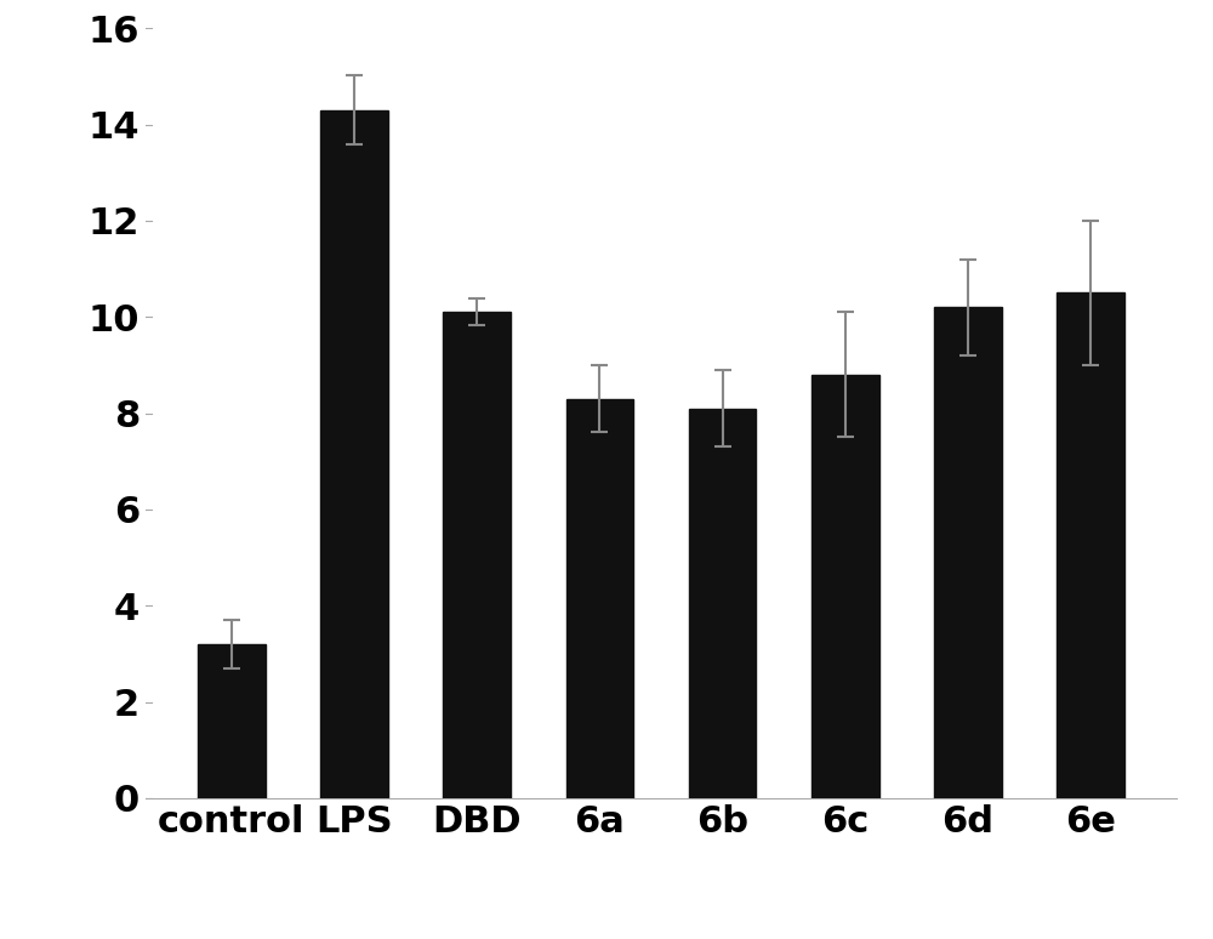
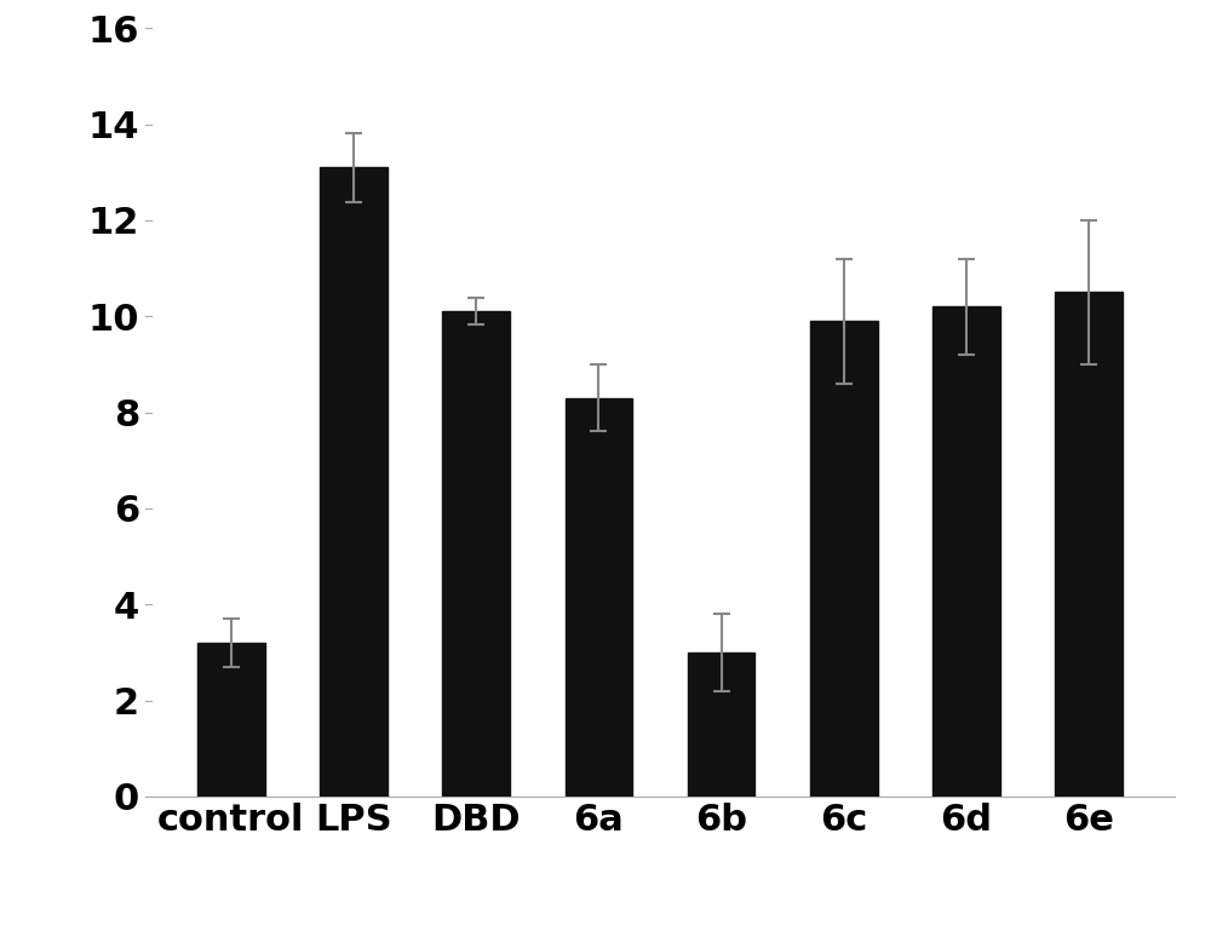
LPS: 14.3 -> 13.1
6b: 8.1 -> 3.0
6c: 8.8 -> 9.9
